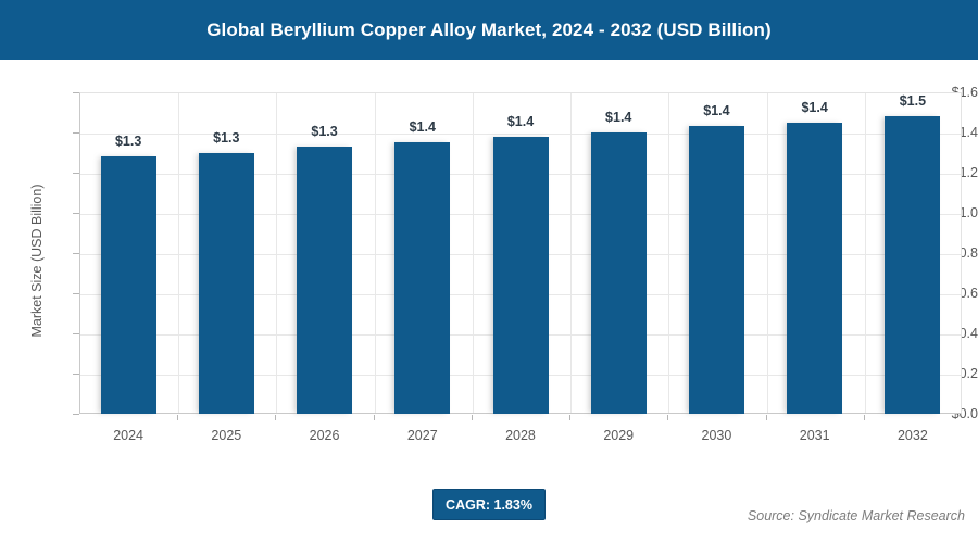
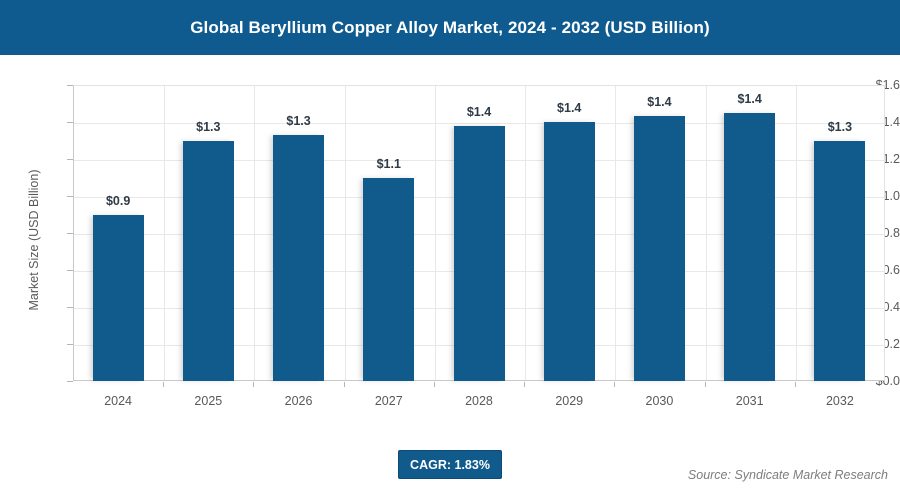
2024: $1.3 -> $0.9
2027: $1.4 -> $1.1
2032: $1.5 -> $1.3
